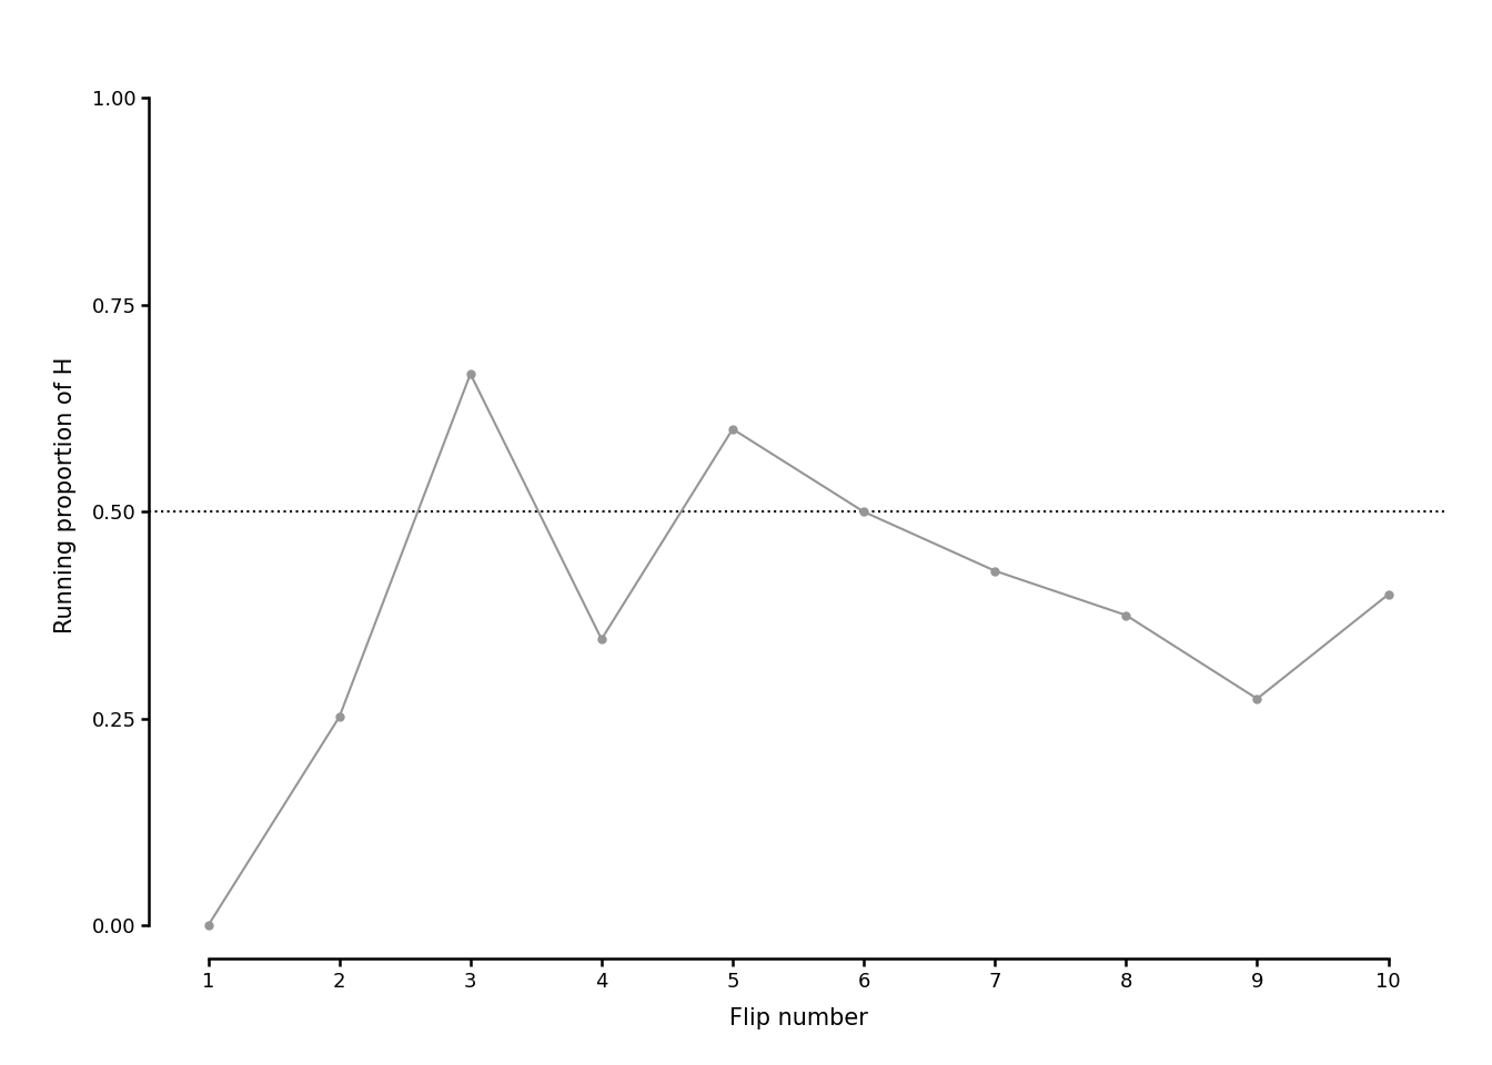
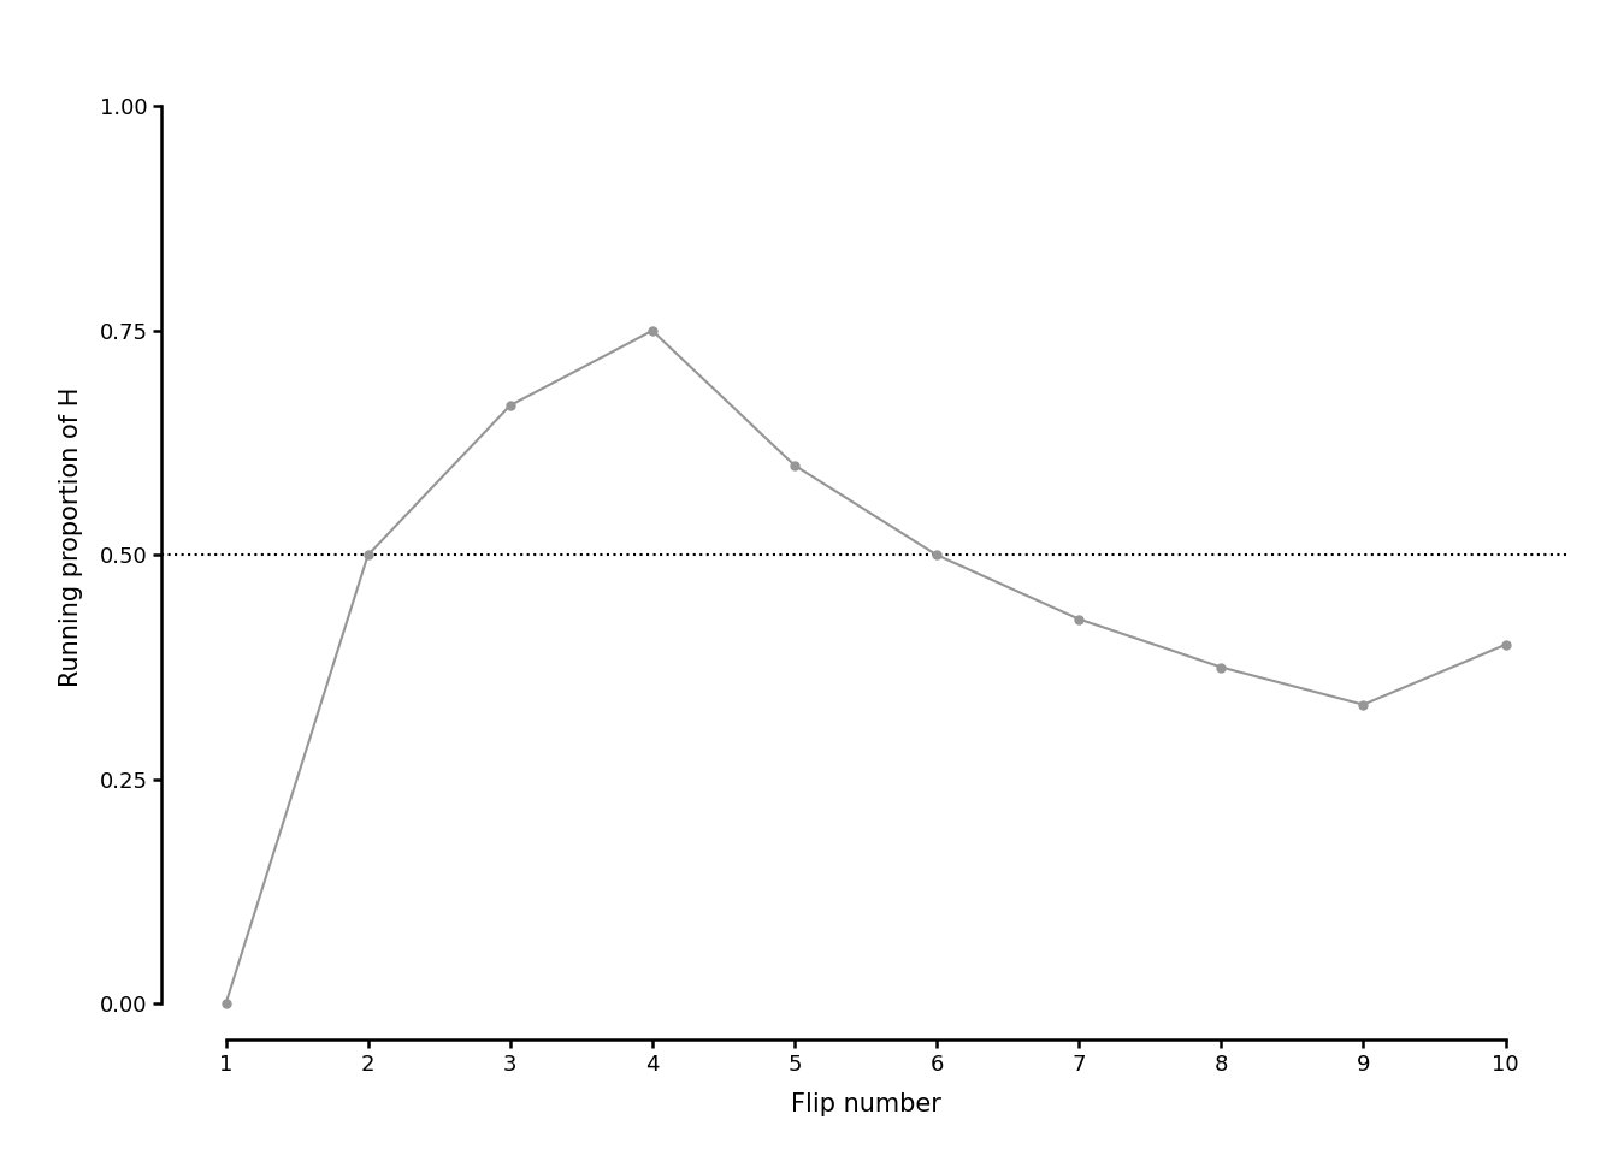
2: 0.252 -> 0.500
4: 0.346 -> 0.750
9: 0.274 -> 0.333
